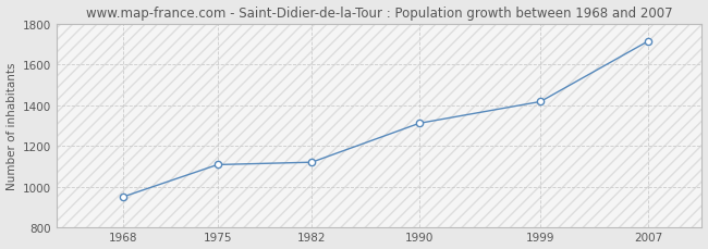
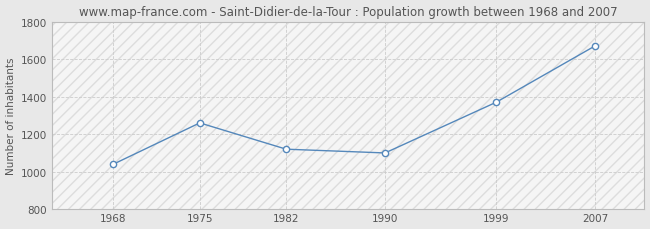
1968: 950 -> 1040
1975: 1110 -> 1260
1990: 1310 -> 1100
1999: 1420 -> 1370
2007: 1710 -> 1670
